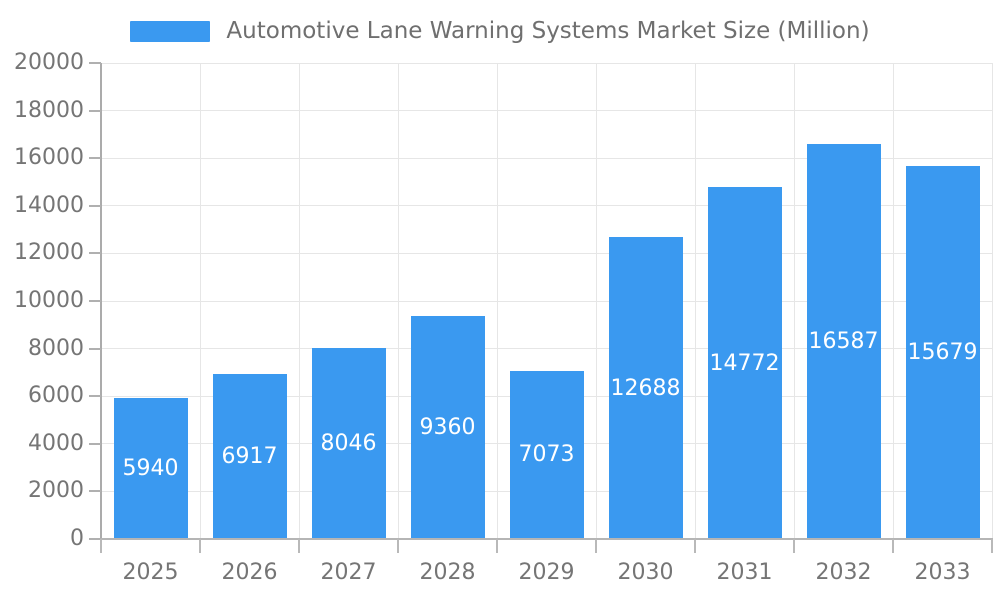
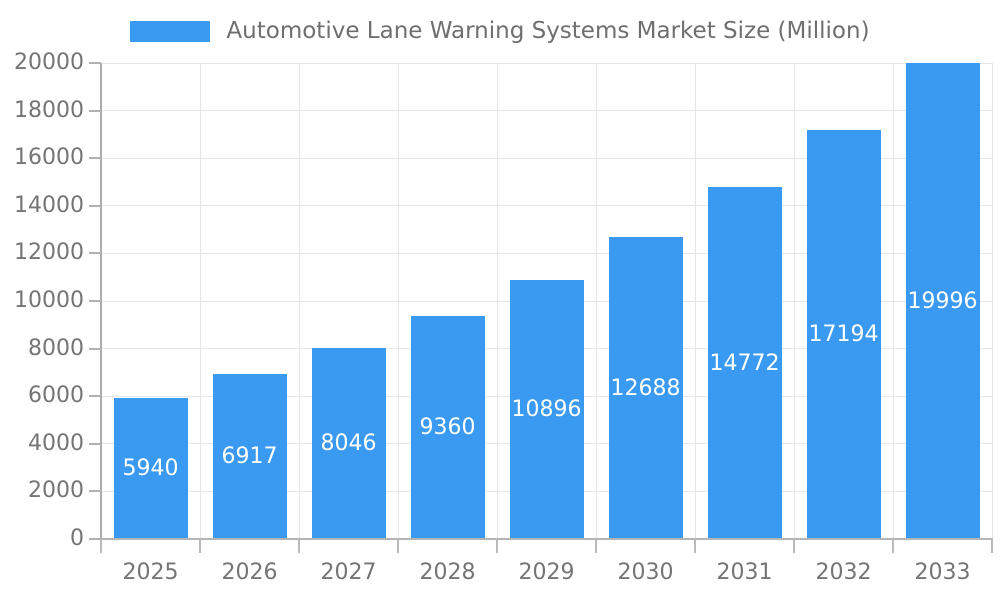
2029: 7073 -> 10896
2032: 16587 -> 17194
2033: 15679 -> 19996
